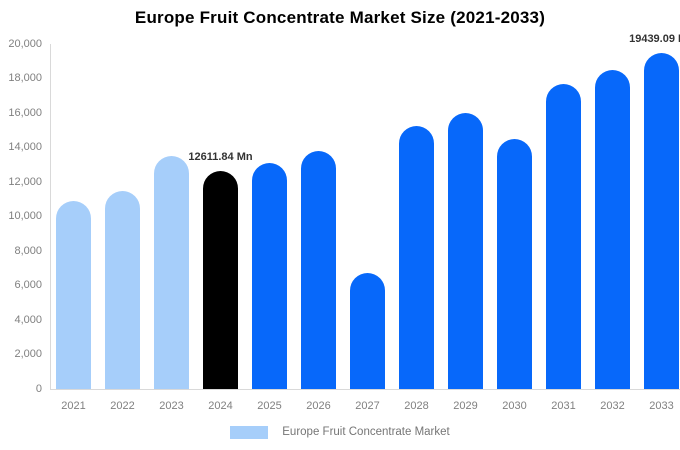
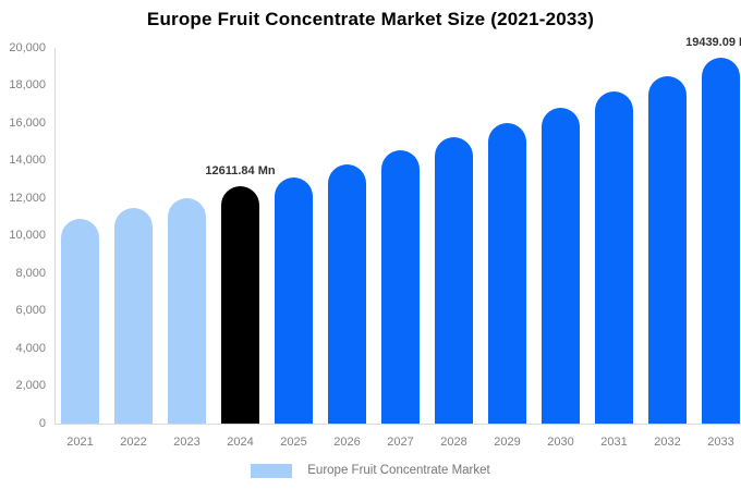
2023: 13500 -> 12000
2027: 6700 -> 14600
2030: 14500 -> 16800
